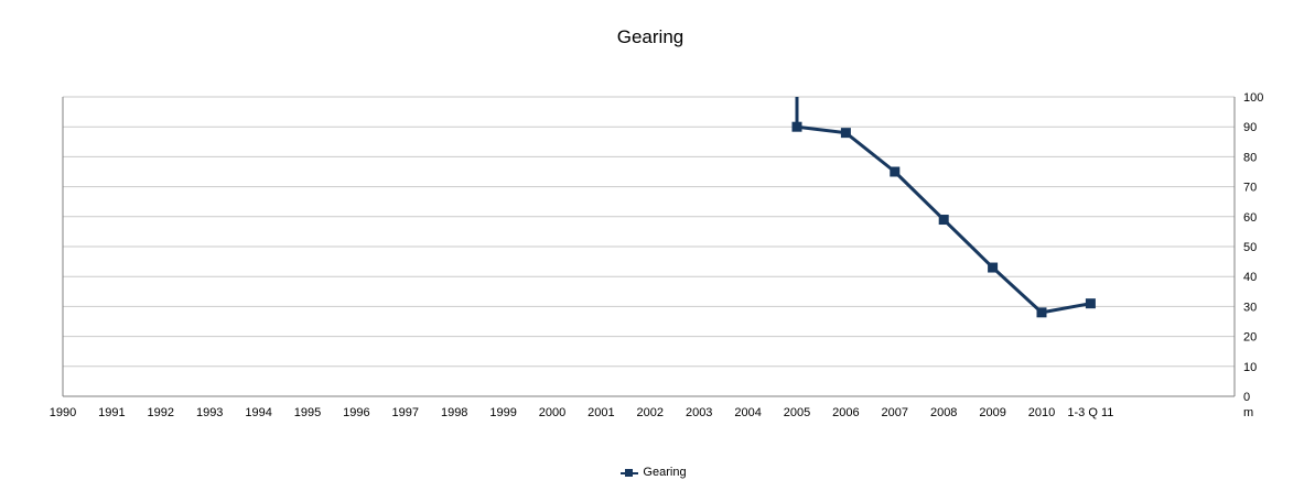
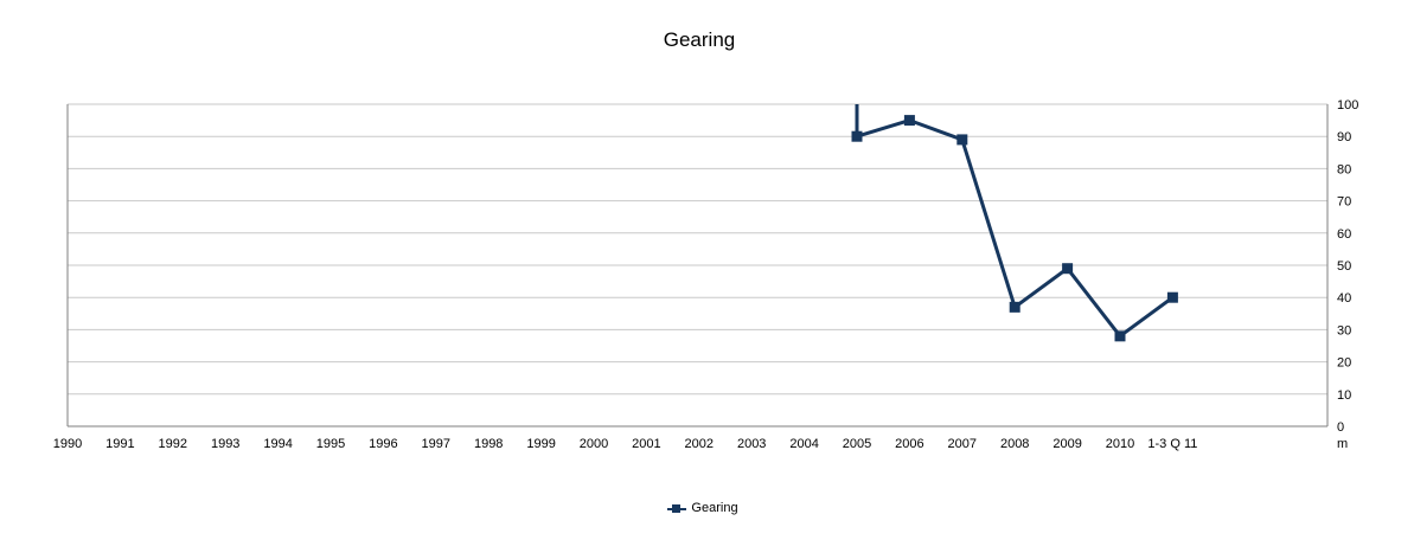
2006: 88 -> 95
2007: 75 -> 89
2008: 59 -> 37
2009: 43 -> 49
1-3 Q 11: 31 -> 40
